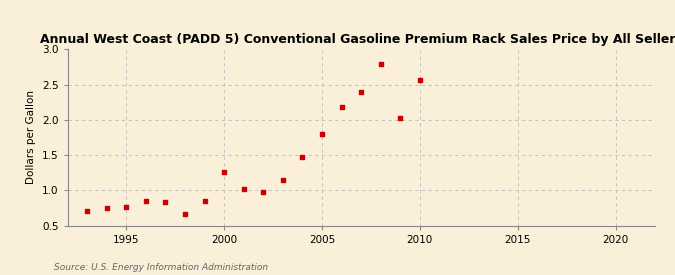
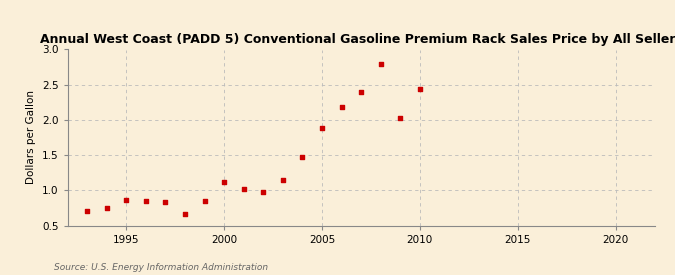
1995: 0.76 -> 0.86
2000: 1.26 -> 1.12
2005: 1.80 -> 1.88
2010: 2.56 -> 2.44
